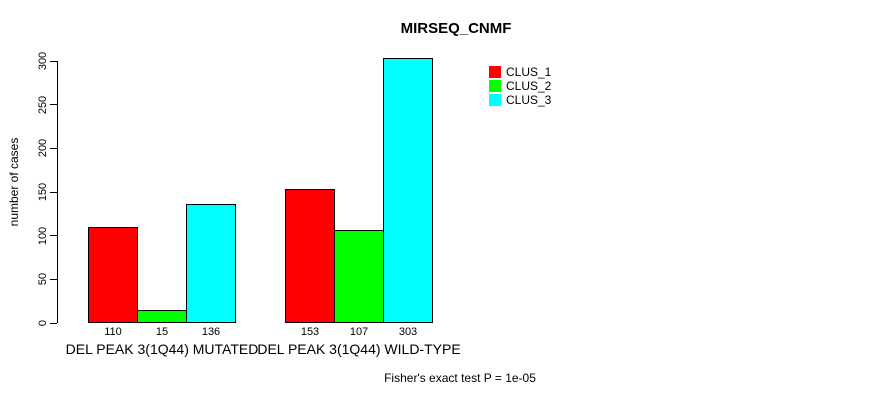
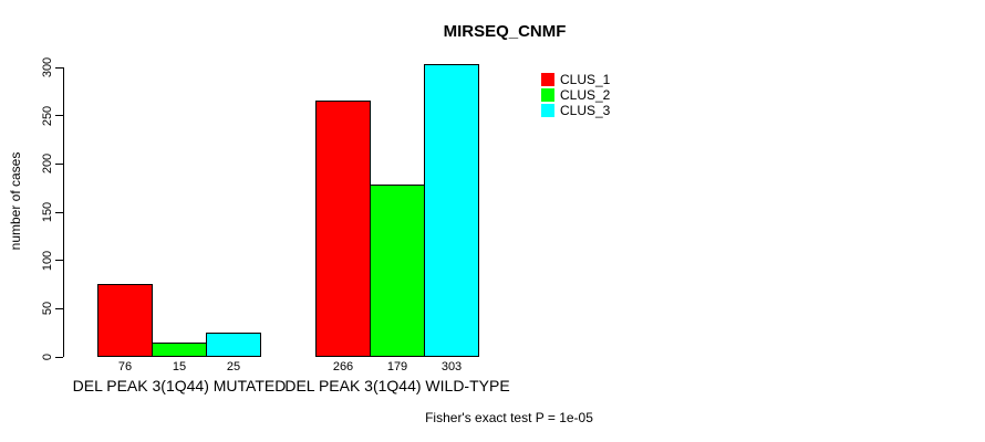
CLUS_1/DEL PEAK 3(1Q44) MUTATED: 110 -> 76
CLUS_3/DEL PEAK 3(1Q44) MUTATED: 136 -> 25
CLUS_1/DEL PEAK 3(1Q44) WILD-TYPE: 153 -> 266
CLUS_2/DEL PEAK 3(1Q44) WILD-TYPE: 107 -> 179
